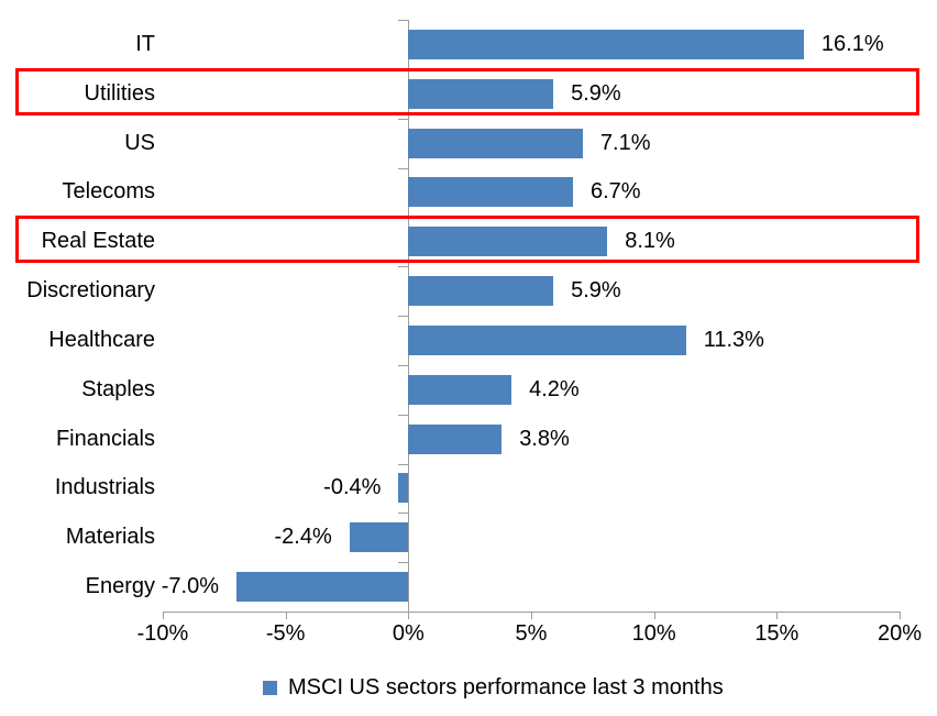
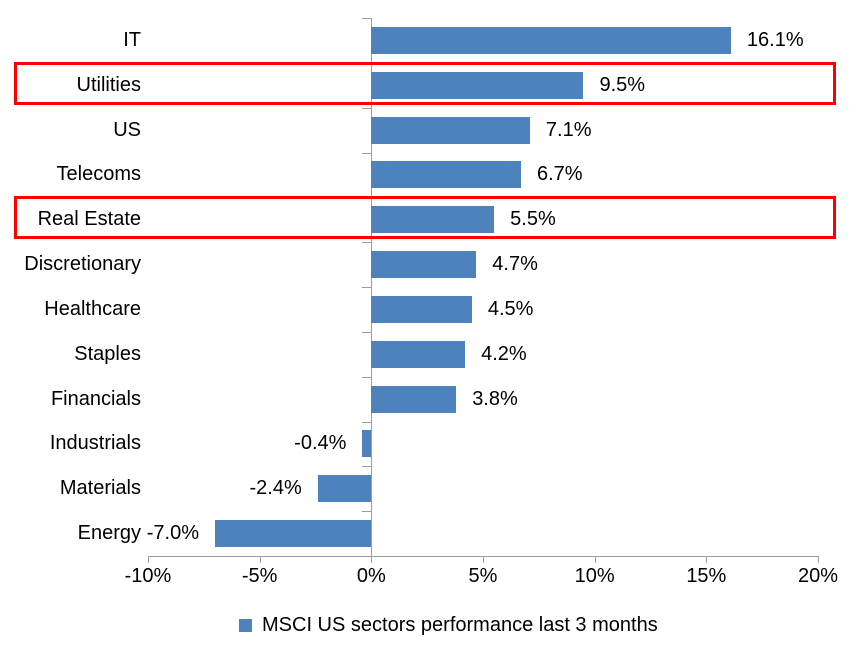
Utilities: 5.9% -> 9.5%
Real Estate: 8.1% -> 5.5%
Discretionary: 5.9% -> 4.7%
Healthcare: 11.3% -> 4.5%
